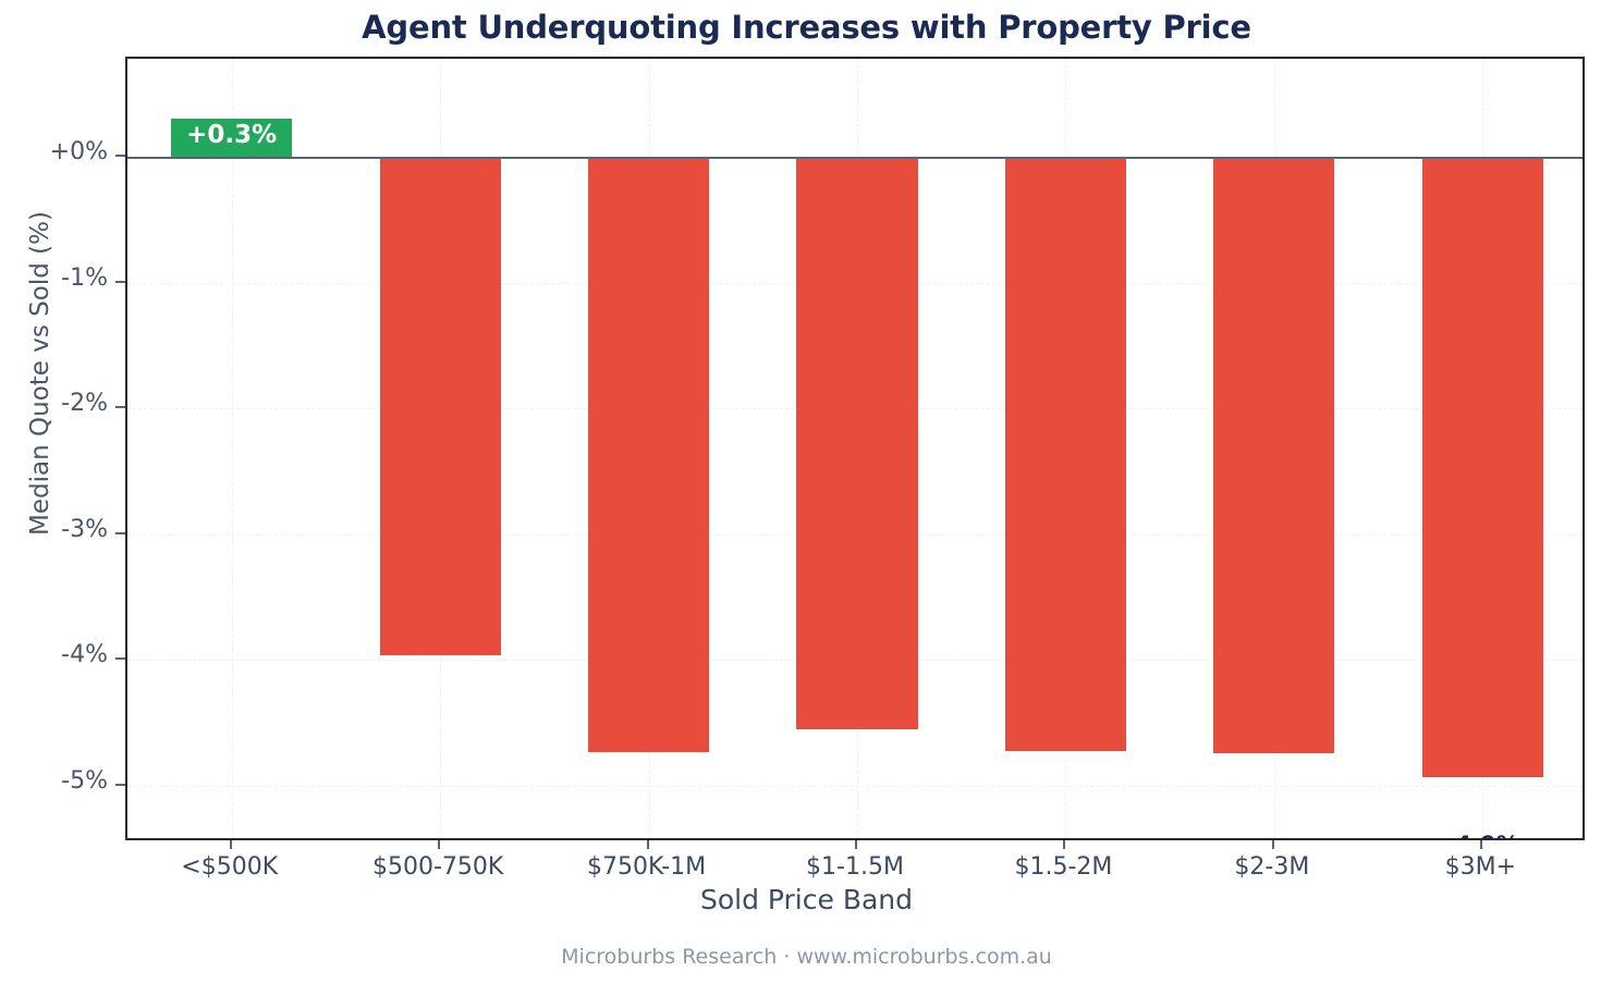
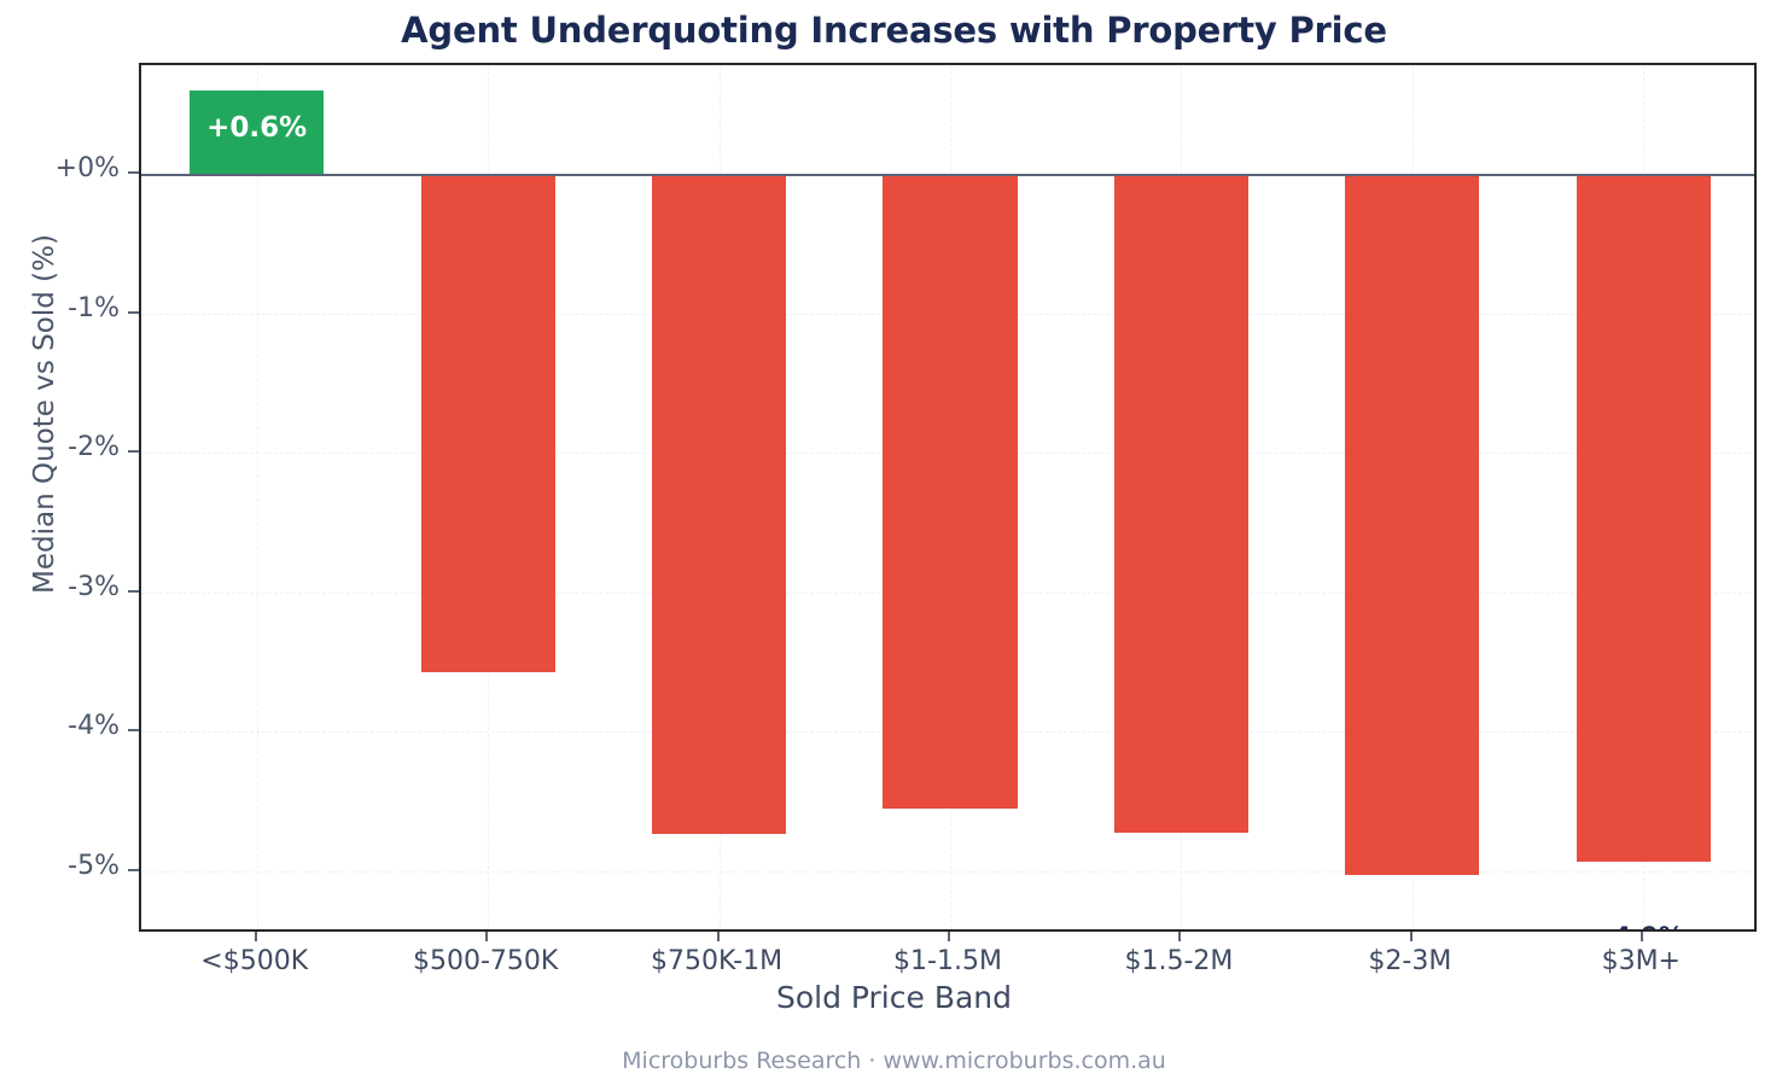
<$500K: +0.3% -> +0.6%
$500-750K: -3.96% -> -3.57%
$2-3M: -4.74% -> -5.03%
